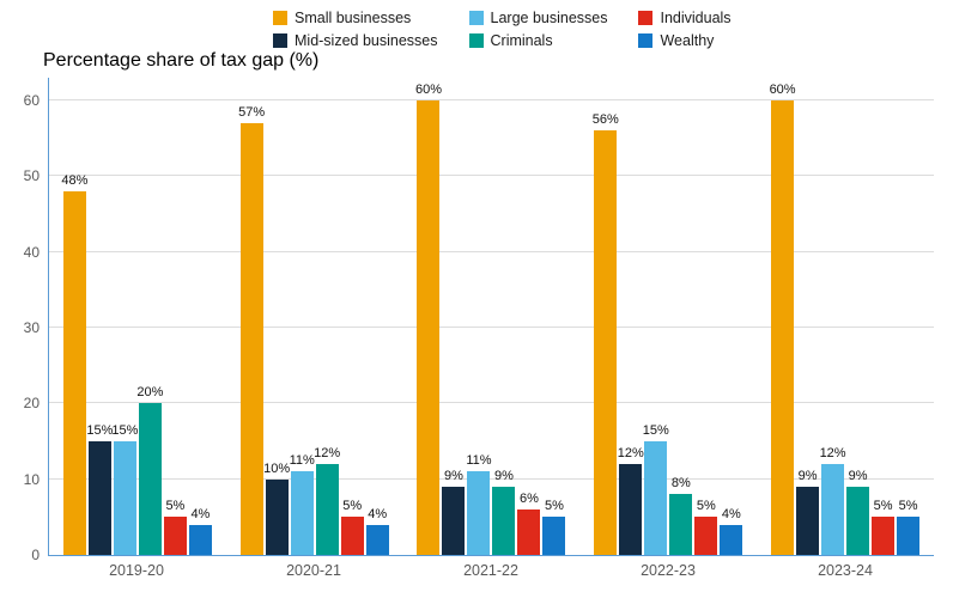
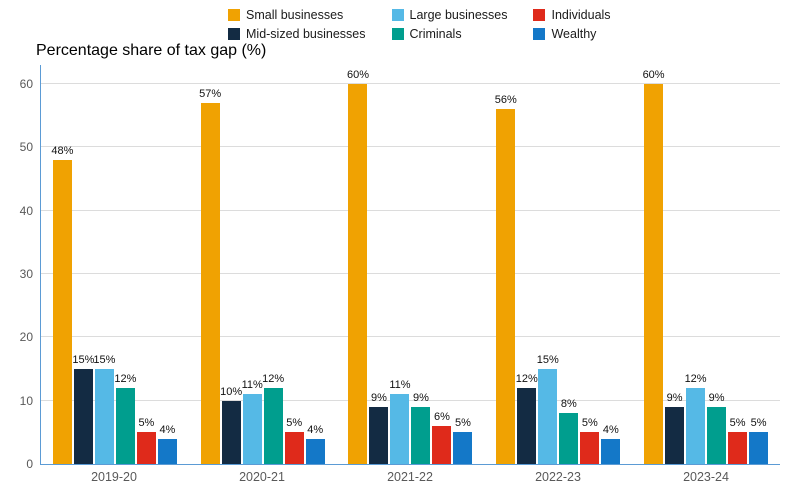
Criminals/2019-20: 20% -> 12%
